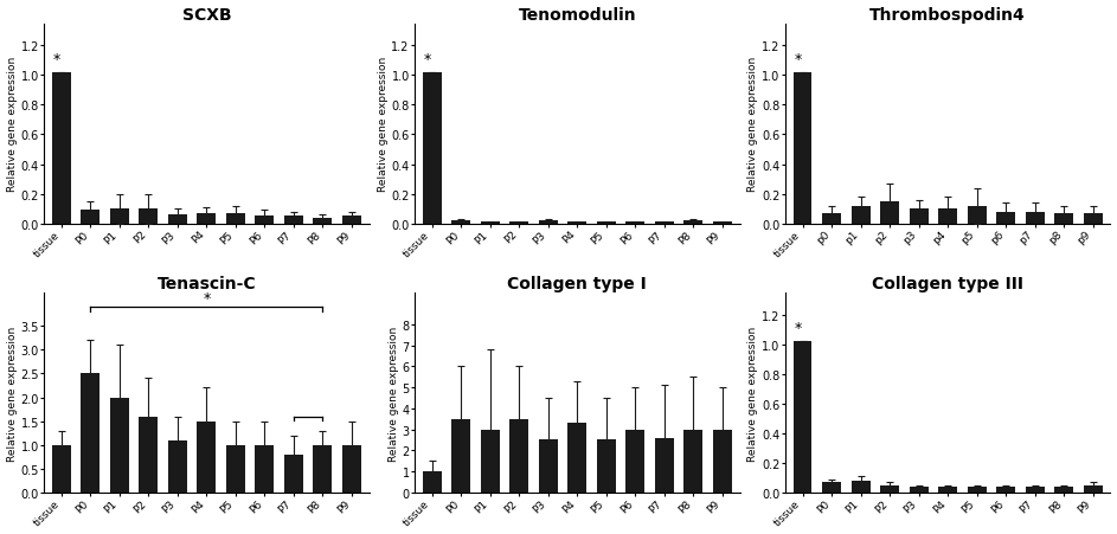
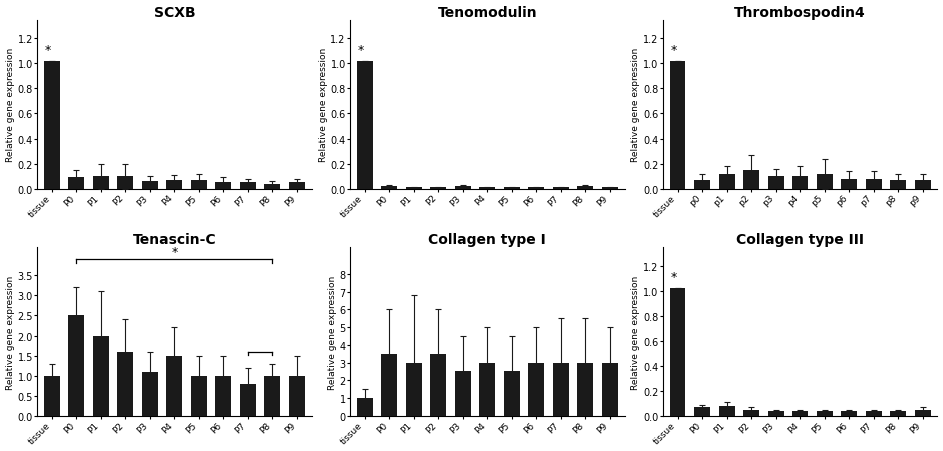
Collagen type I/P4: 3.3 -> 3.0
Collagen type I/P7: 2.6 -> 3.0
